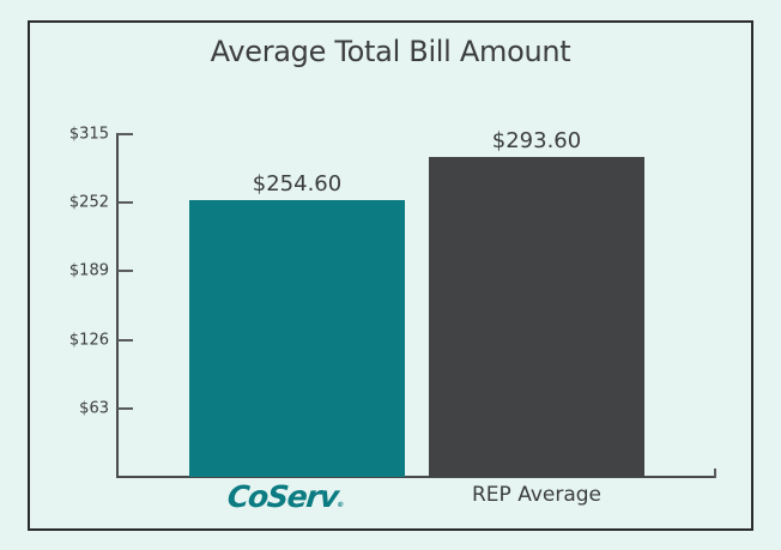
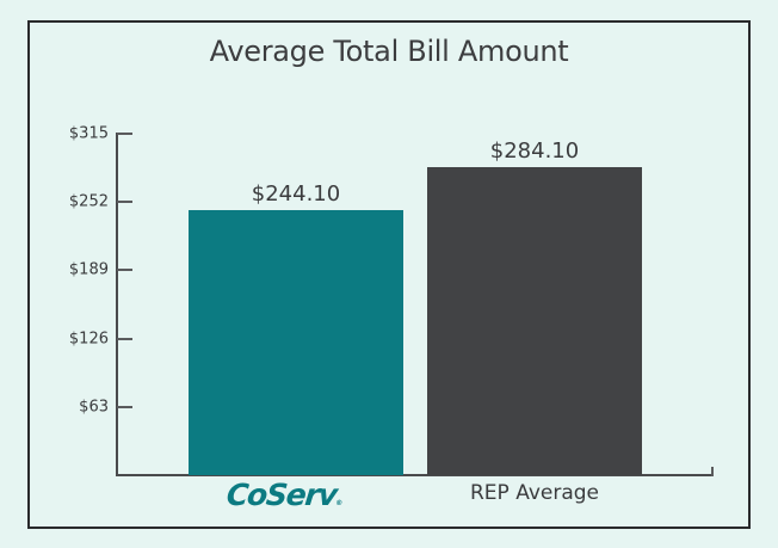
CoServ: $254.60 -> $244.10
REP Average: $293.60 -> $284.10
